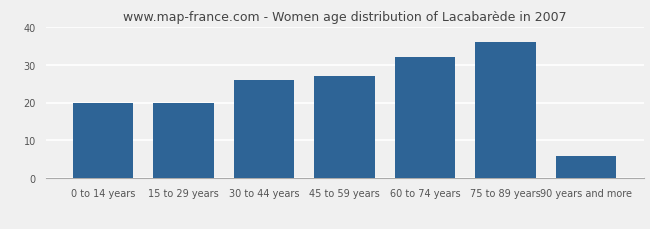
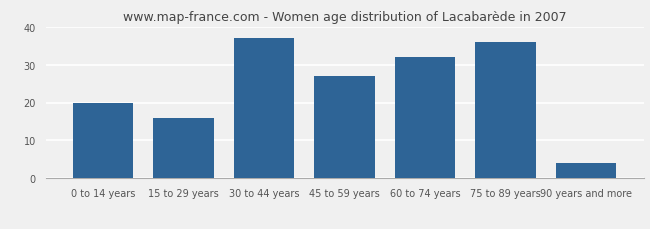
15 to 29 years: 20 -> 16
30 to 44 years: 26 -> 37
90 years and more: 6 -> 4
